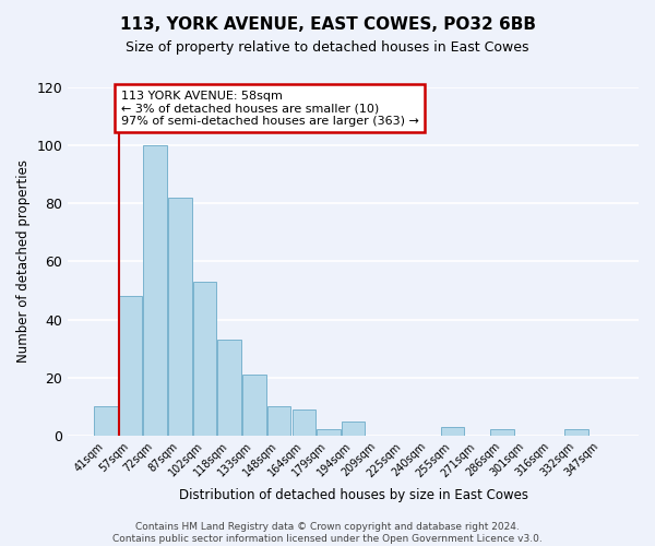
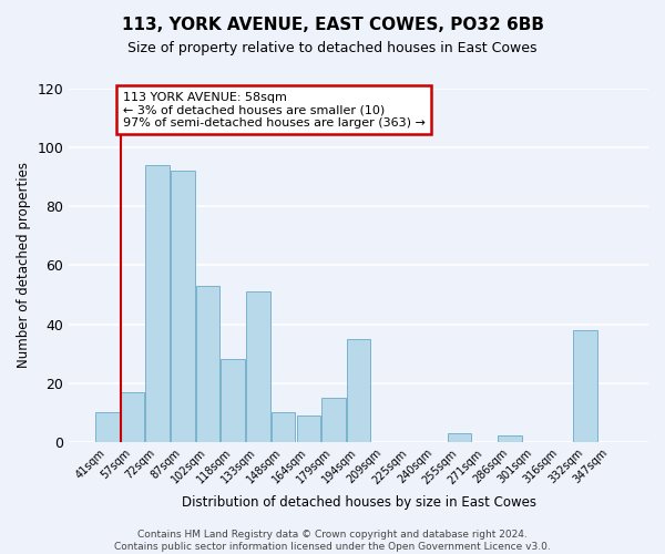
57sqm: 48 -> 17
72sqm: 100 -> 94
87sqm: 82 -> 92
118sqm: 33 -> 28
133sqm: 21 -> 51
179sqm: 2 -> 15
194sqm: 5 -> 35
332sqm: 2 -> 38
